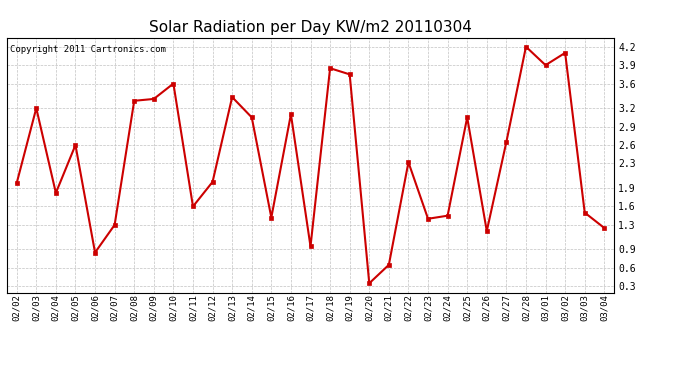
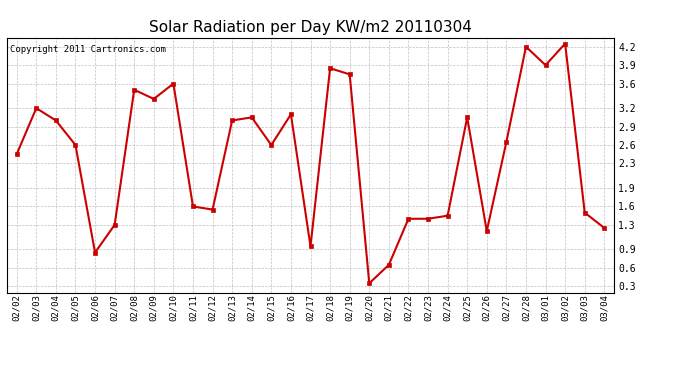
02/02: 1.98 -> 2.45
02/04: 1.82 -> 3.00
02/08: 3.32 -> 3.50
02/12: 2.00 -> 1.55
02/13: 3.38 -> 3.00
02/15: 1.42 -> 2.60
02/22: 2.32 -> 1.40
03/02: 4.10 -> 4.25
